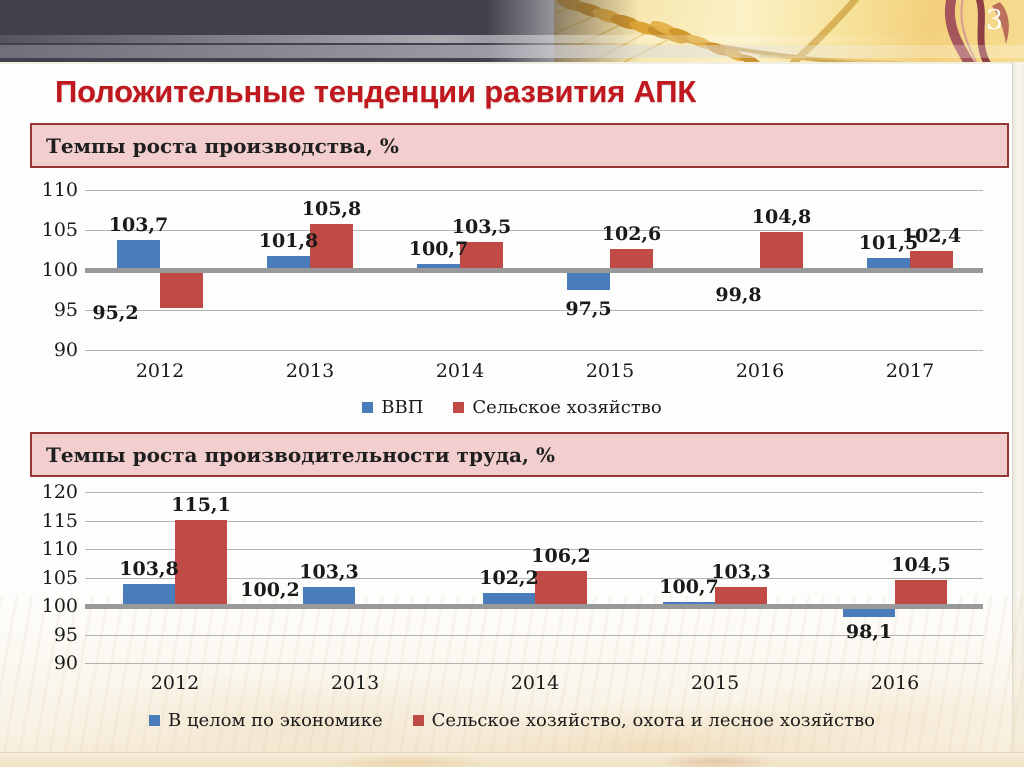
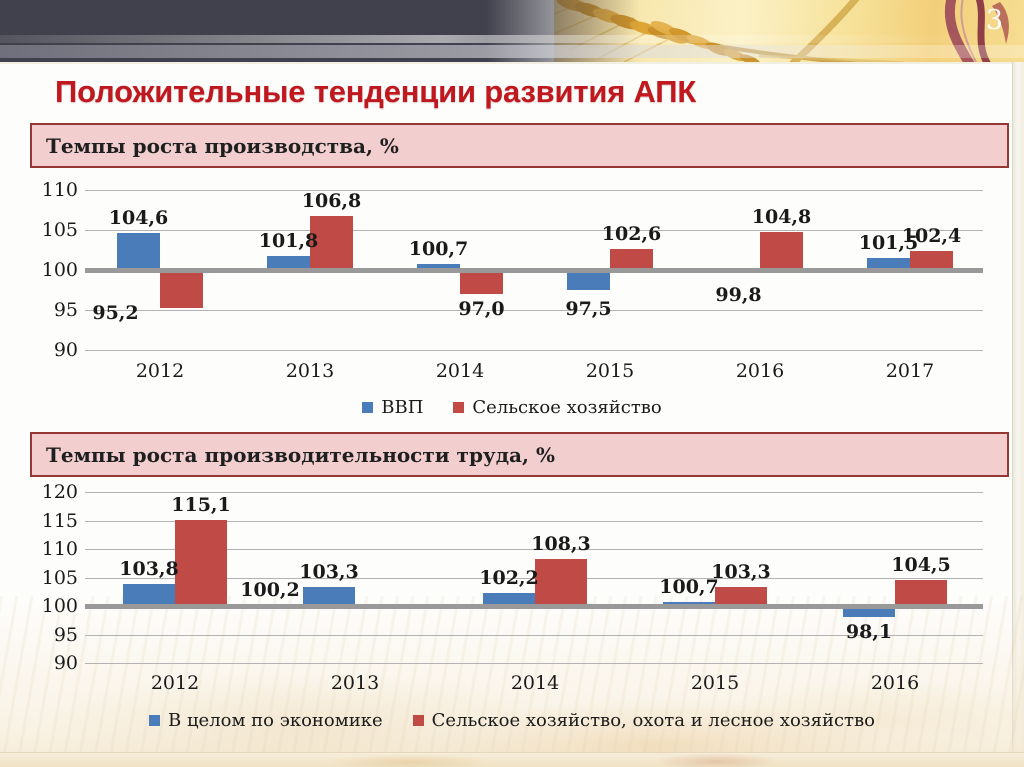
Темпы роста производства, %/ВВП/2012: 103,7 -> 104,6
Темпы роста производства, %/Сельское хозяйство/2013: 105,8 -> 106,8
Темпы роста производства, %/Сельское хозяйство/2014: 103,5 -> 97,0
Темпы роста производительности труда, %/Сельское хозяйство, охота и лесное хозяйство/2014: 106,2 -> 108,3
